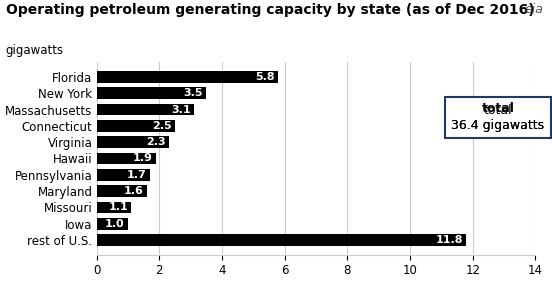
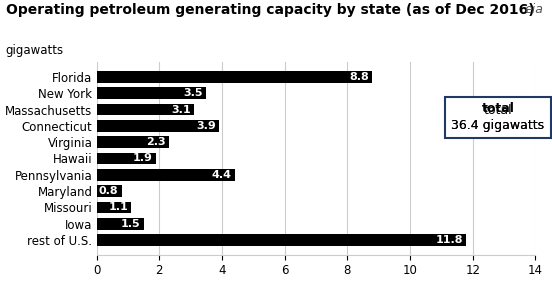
Florida: 5.8 -> 8.8
Connecticut: 2.5 -> 3.9
Pennsylvania: 1.7 -> 4.4
Maryland: 1.6 -> 0.8
Iowa: 1.0 -> 1.5
